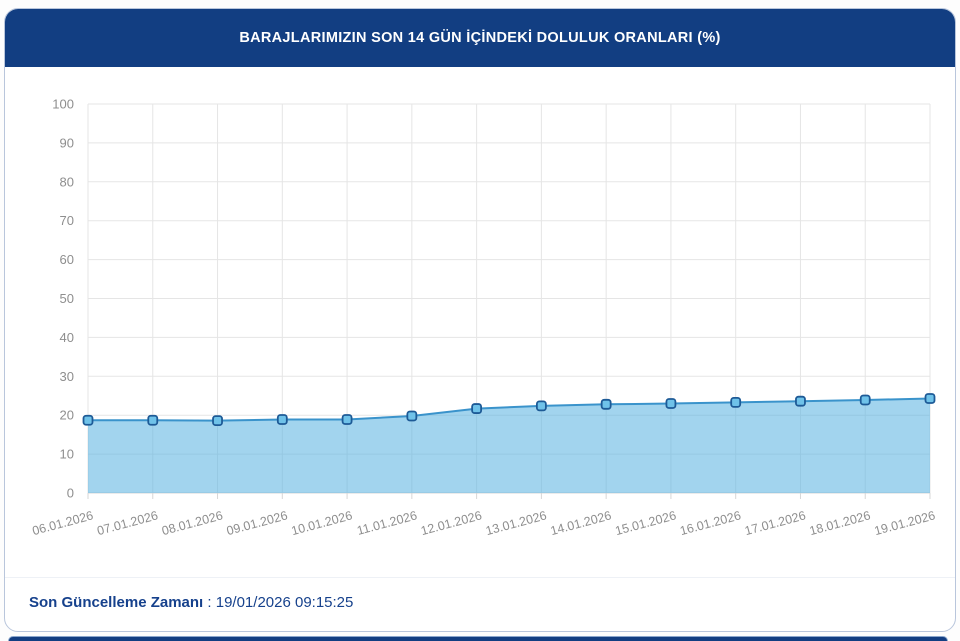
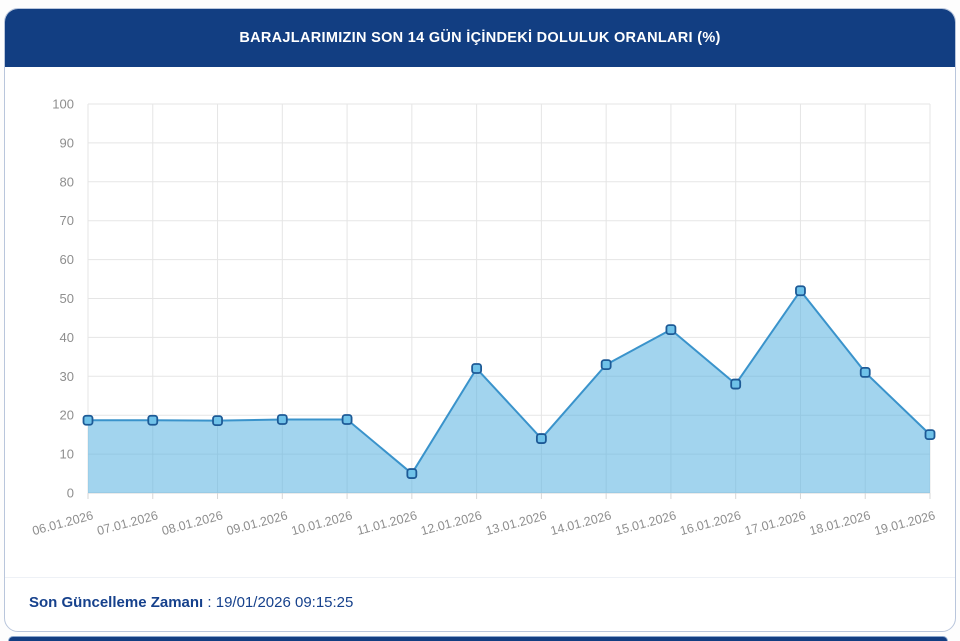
11.01.2026: 20 -> 5
12.01.2026: 22 -> 32
13.01.2026: 22 -> 14
14.01.2026: 23 -> 33
15.01.2026: 23 -> 42
16.01.2026: 23 -> 28
17.01.2026: 24 -> 52
18.01.2026: 24 -> 31
19.01.2026: 24 -> 15
